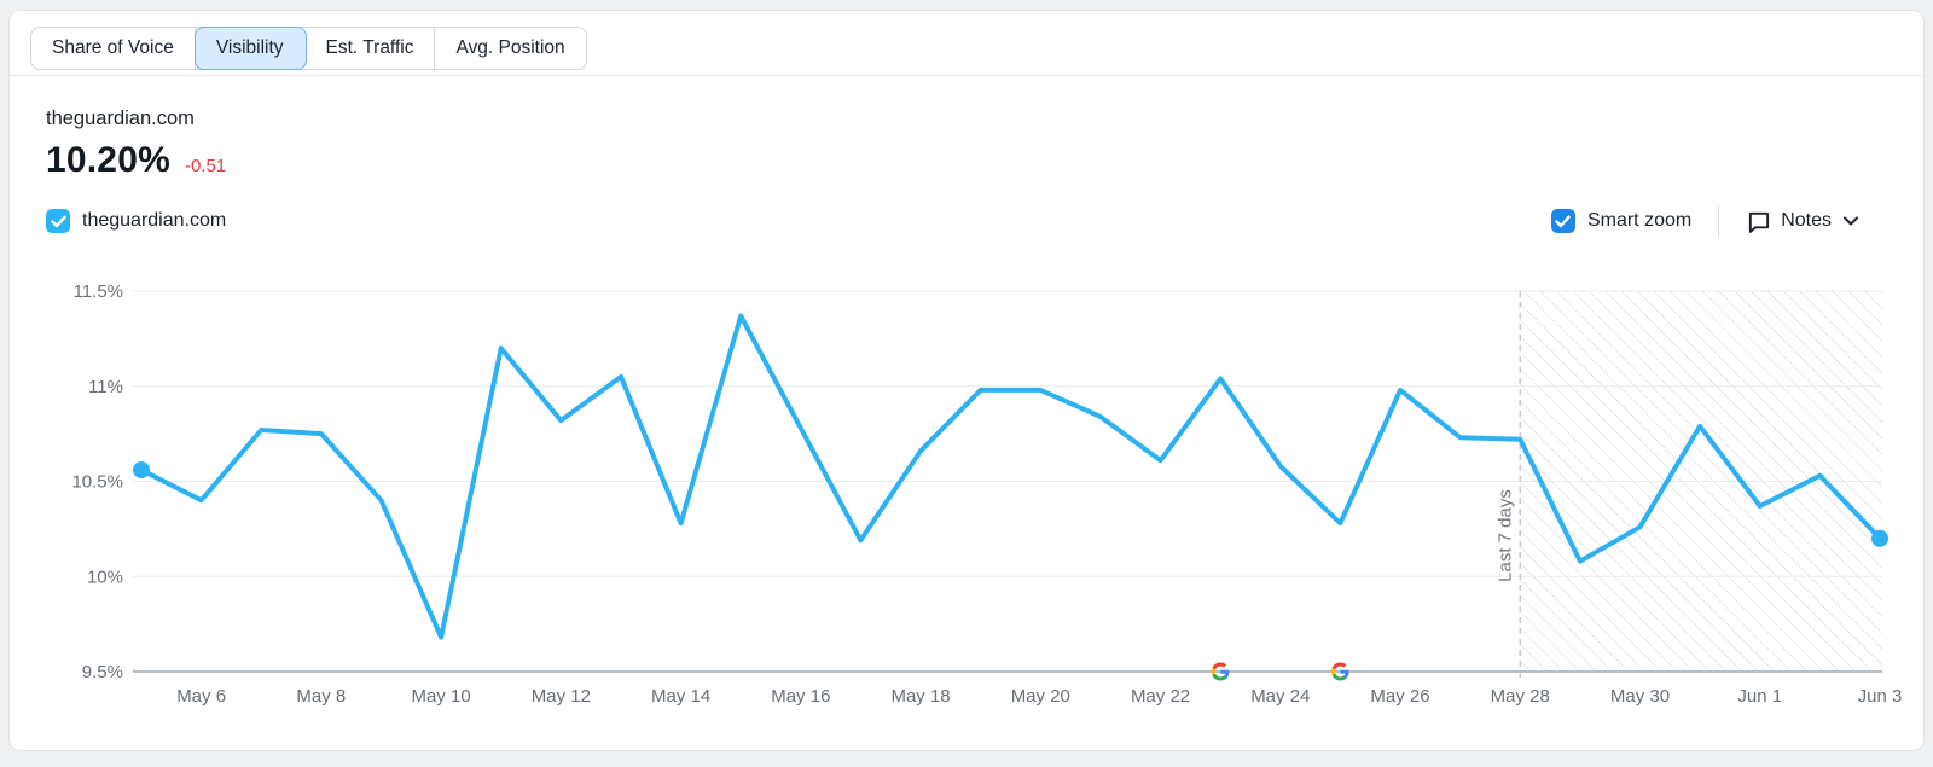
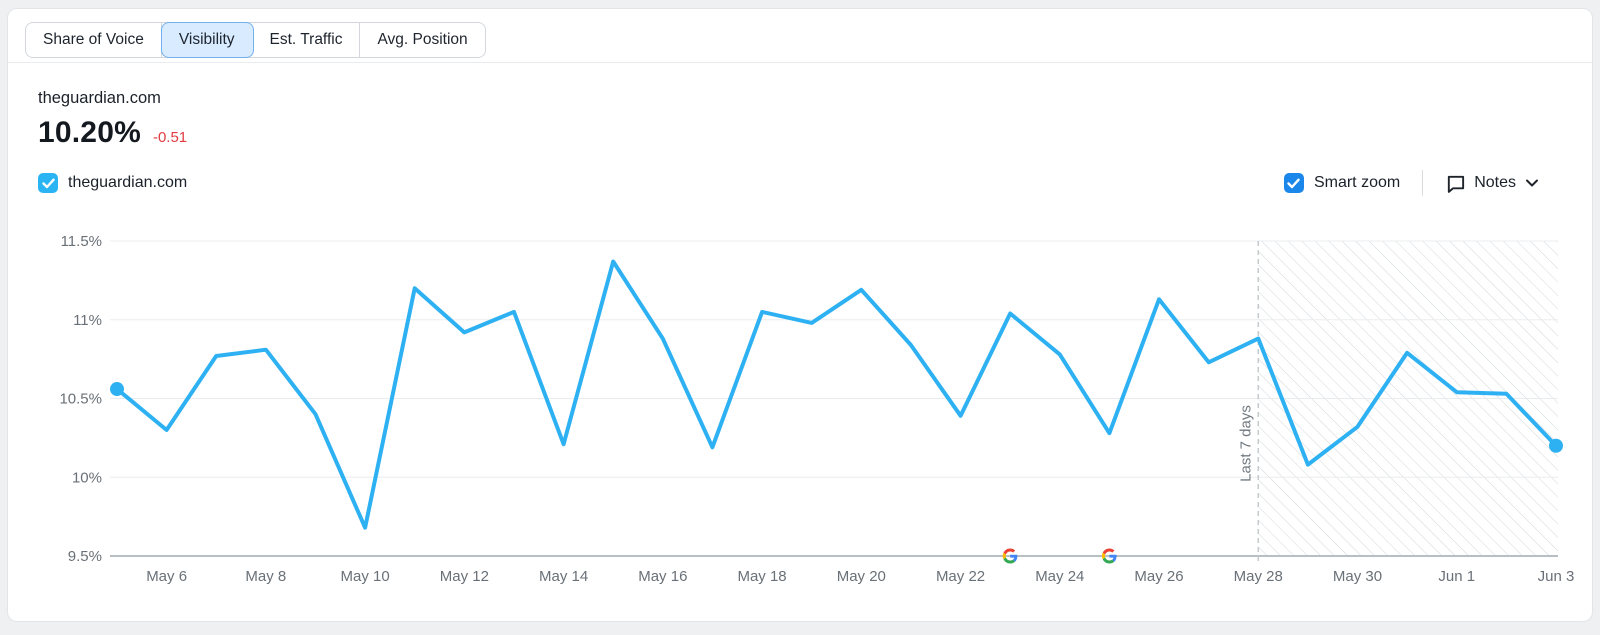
May 6: 10.40% -> 10.30%
May 8: 10.75% -> 10.81%
May 12: 10.82% -> 10.92%
May 14: 10.28% -> 10.21%
May 16: 10.78% -> 10.88%
May 18: 10.66% -> 11.05%
May 20: 10.98% -> 11.19%
May 22: 10.61% -> 10.39%
May 24: 10.58% -> 10.78%
May 26: 10.98% -> 11.13%
May 28: 10.72% -> 10.88%
May 30: 10.26% -> 10.32%
Jun 1: 10.37% -> 10.54%
